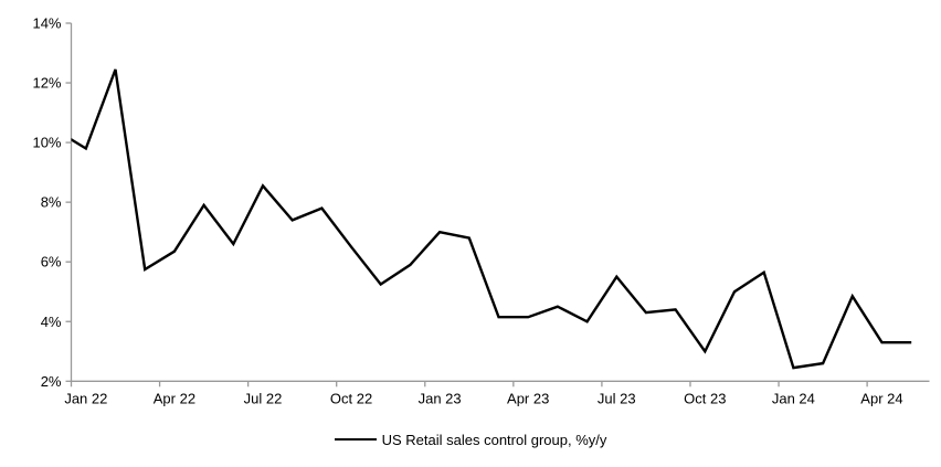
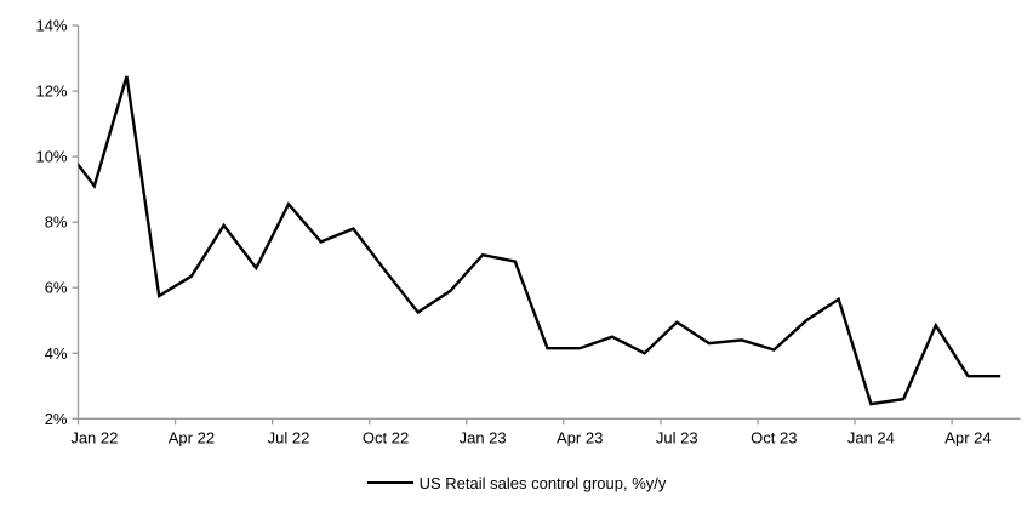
Jan 22: 9.8% -> 9.1%
Jul 23: 5.5% -> 5.0%
Oct 23: 3.0% -> 4.1%
